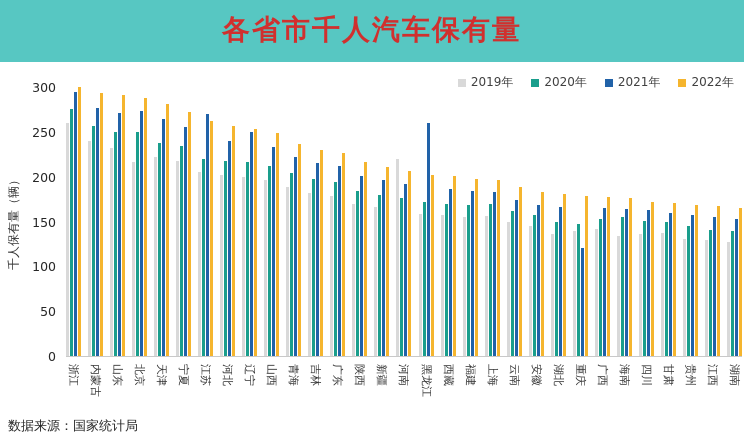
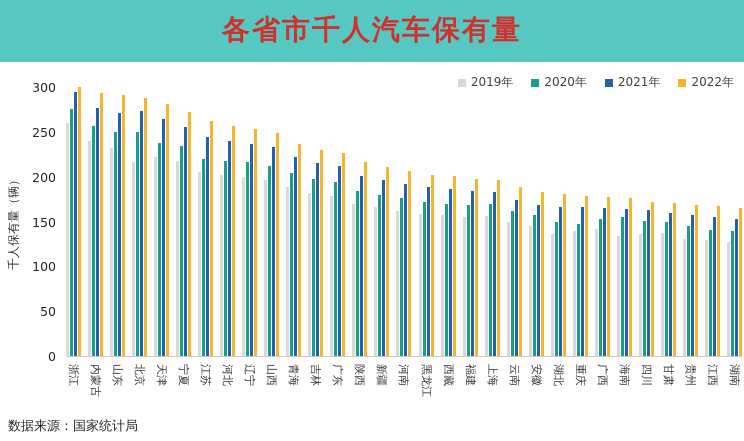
2021年/江苏: 270 -> 240
2021年/辽宁: 250 -> 240
2019年/河南: 220 -> 160
2021年/黑龙江: 260 -> 190
2021年/重庆: 120 -> 170
